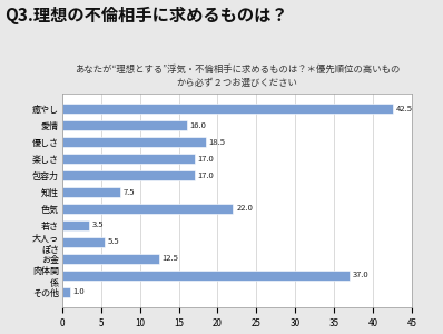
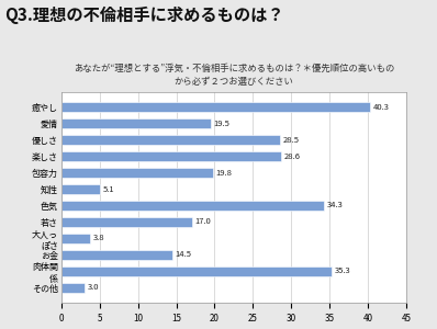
癒やし: 42.5 -> 40.3
愛情: 16.0 -> 19.5
優しさ: 18.5 -> 28.5
楽しさ: 17.0 -> 28.6
包容力: 17.0 -> 19.8
知性: 7.5 -> 5.1
色気: 22.0 -> 34.3
若さ: 3.5 -> 17.0
大人っ ぽさ: 5.5 -> 3.8
お金: 12.5 -> 14.5
肉体関 係: 37.0 -> 35.3
その他: 1.0 -> 3.0
